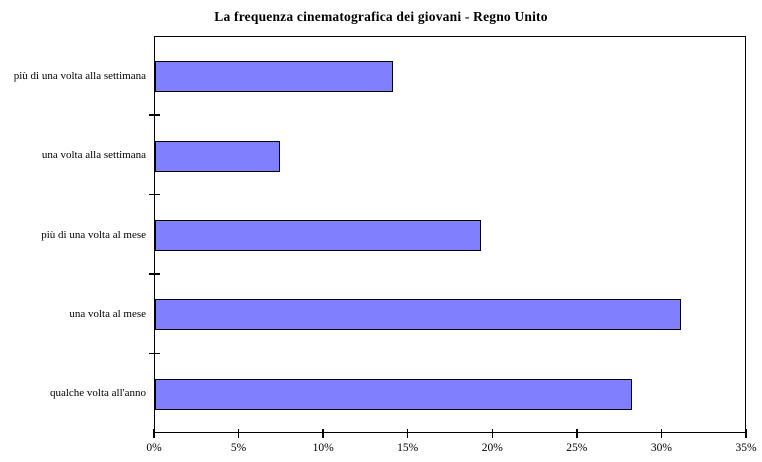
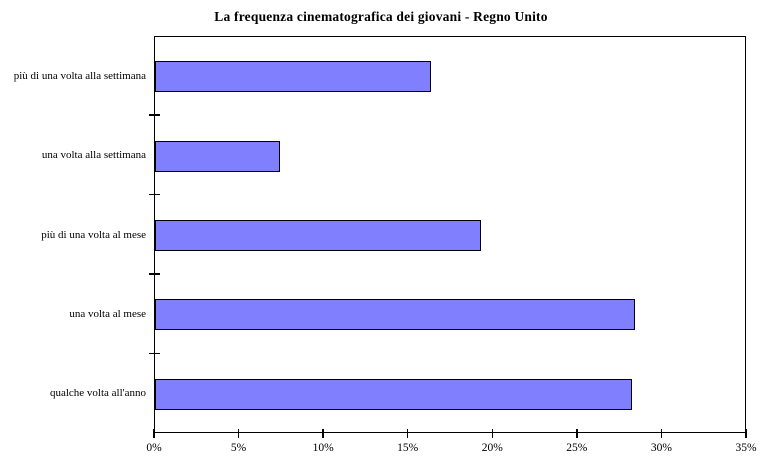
più di una volta alla settimana: 14.1% -> 16.3%
una volta al mese: 31.1% -> 28.4%
